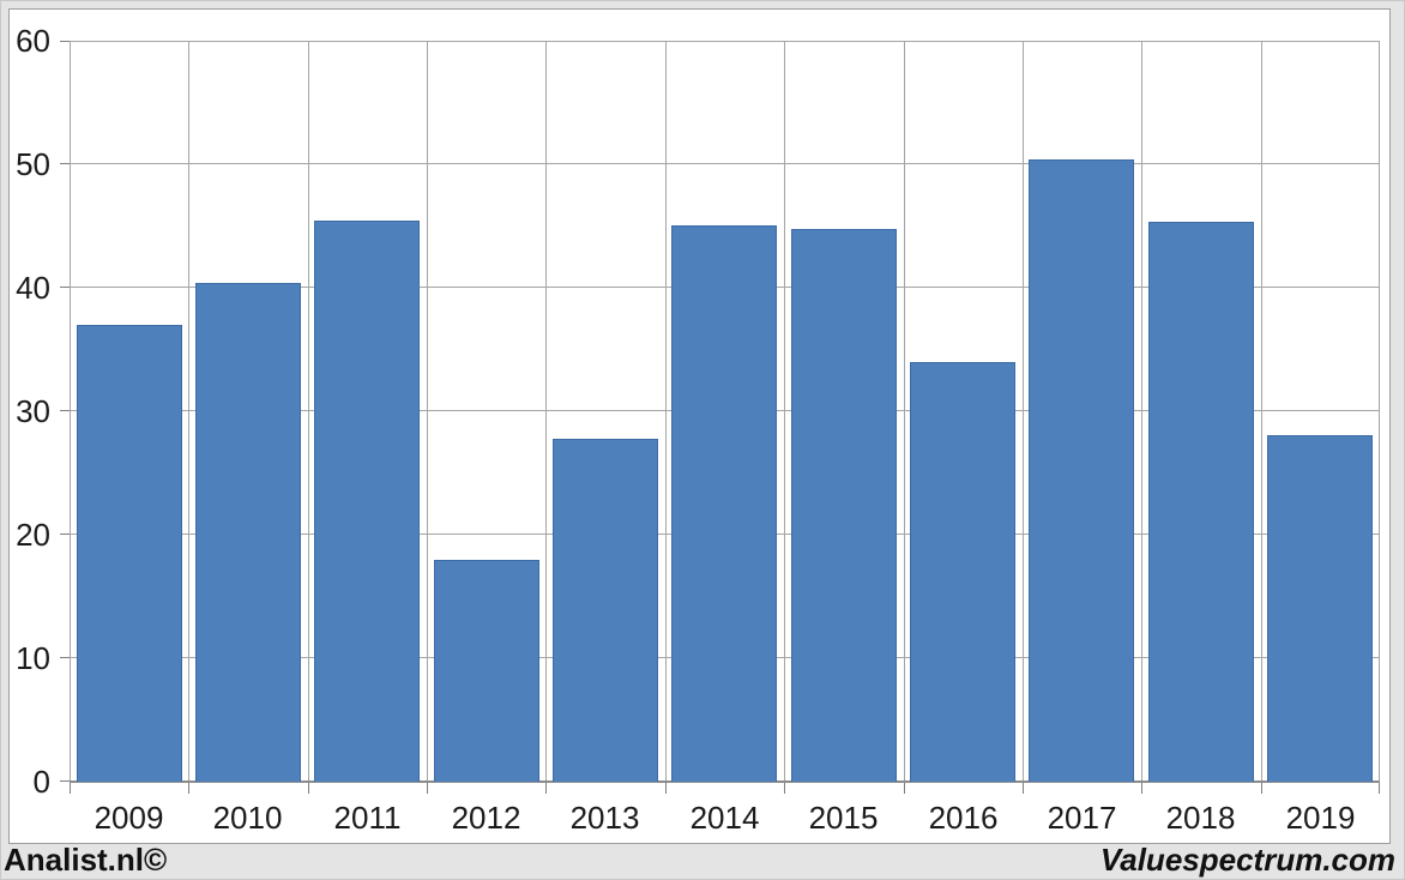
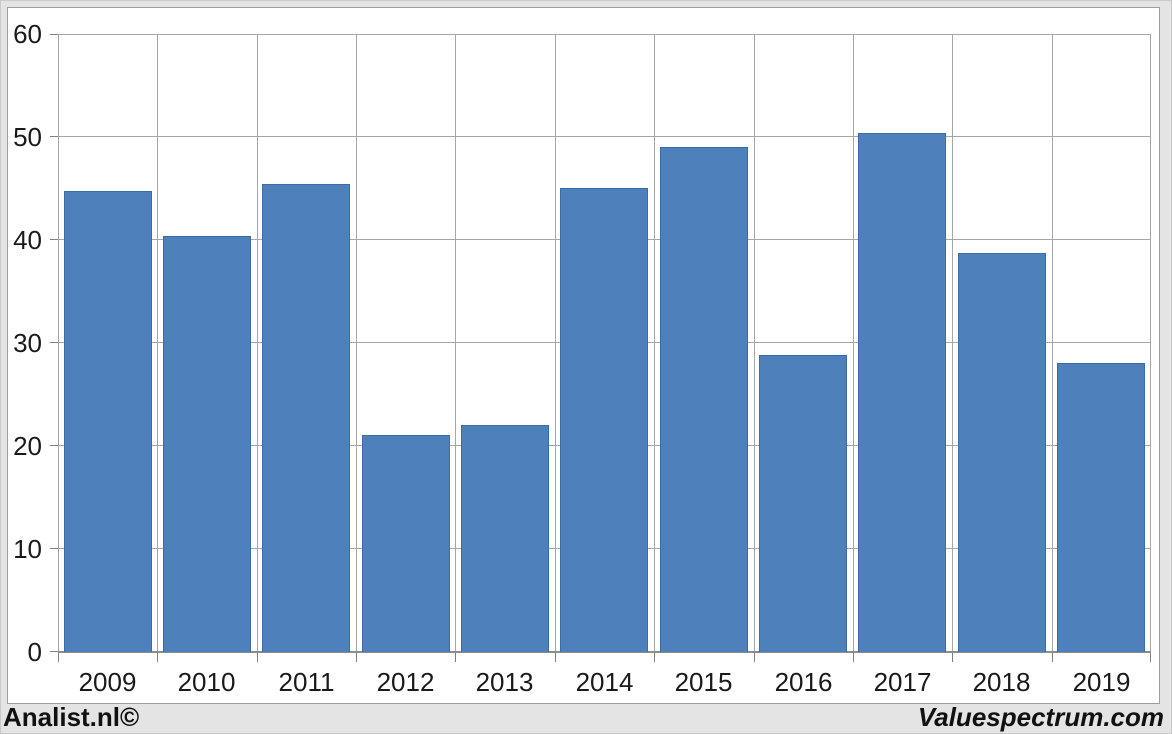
2009: 37.0 -> 44.8
2012: 18.0 -> 21.1
2013: 27.8 -> 22.0
2015: 44.8 -> 49.0
2016: 34.0 -> 28.8
2018: 45.3 -> 38.7
